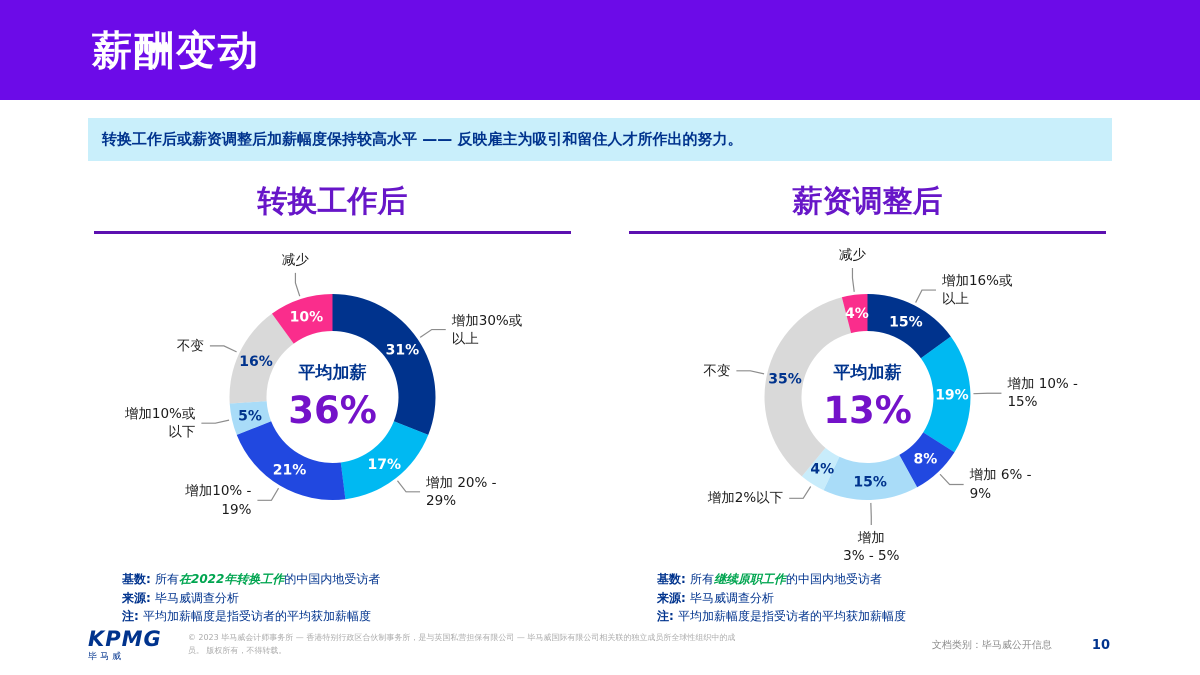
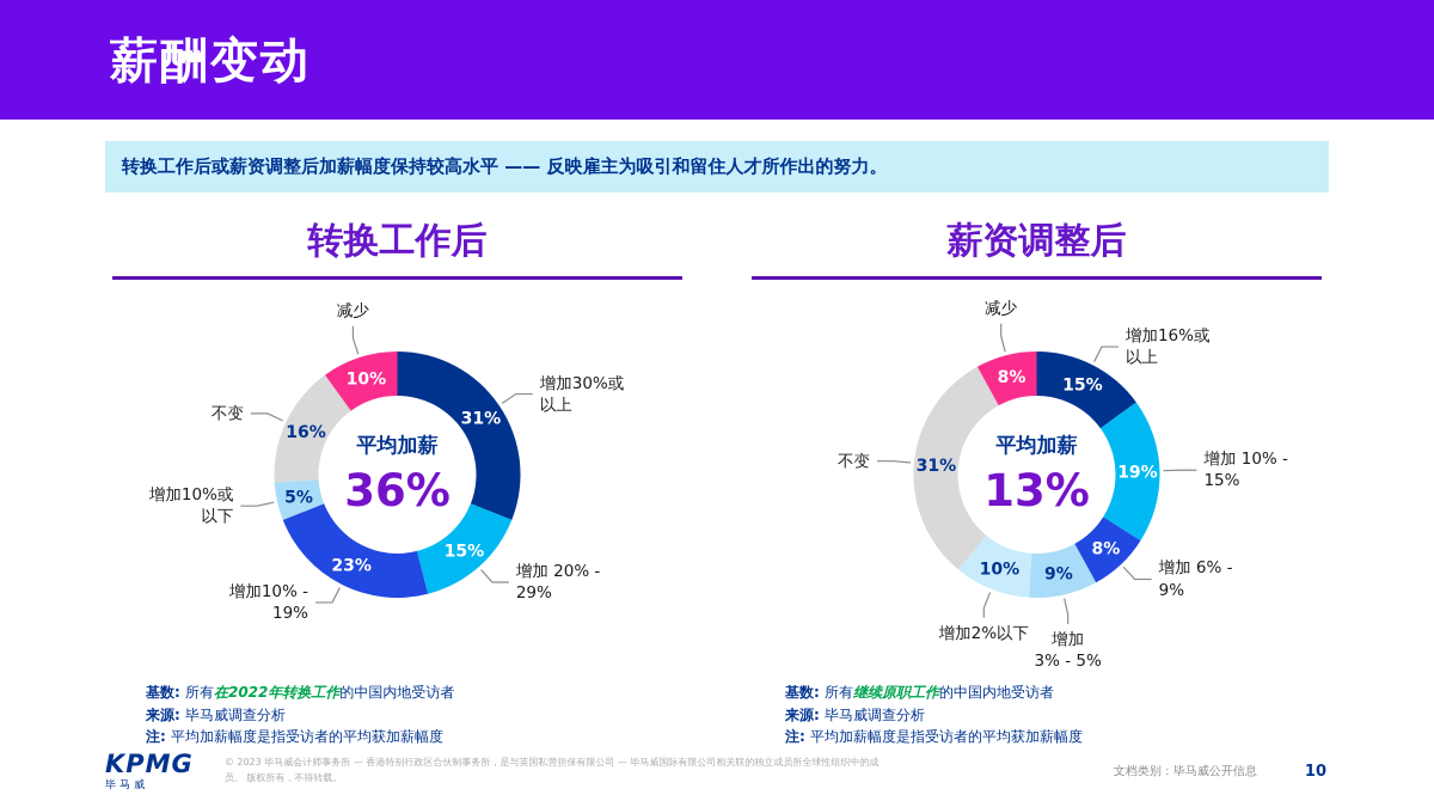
转换工作后/增加 20% - 29%: 17% -> 15%
转换工作后/增加10% - 19%: 21% -> 23%
薪资调整后/增加 3% - 5%: 15% -> 9%
薪资调整后/增加2%以下: 4% -> 10%
薪资调整后/不变: 35% -> 31%
薪资调整后/减少: 4% -> 8%
